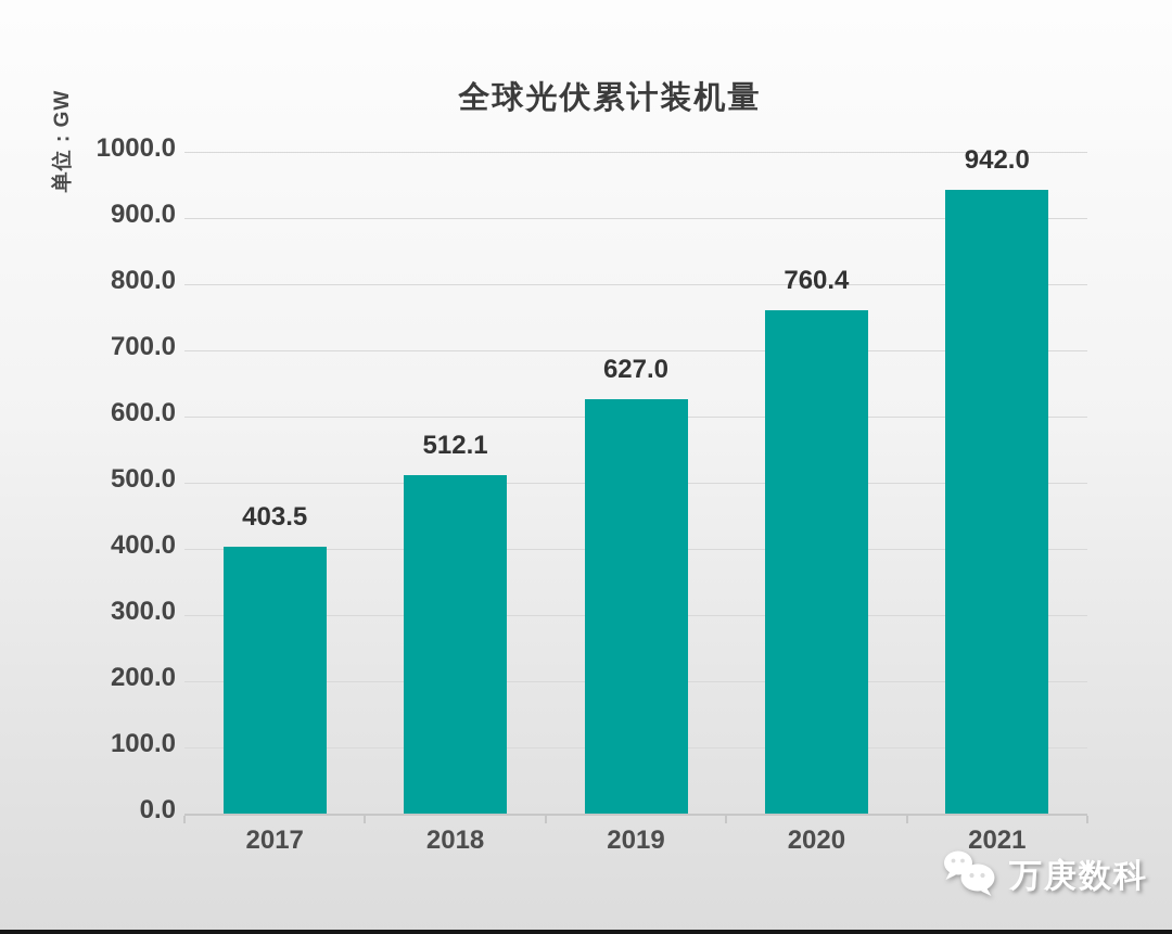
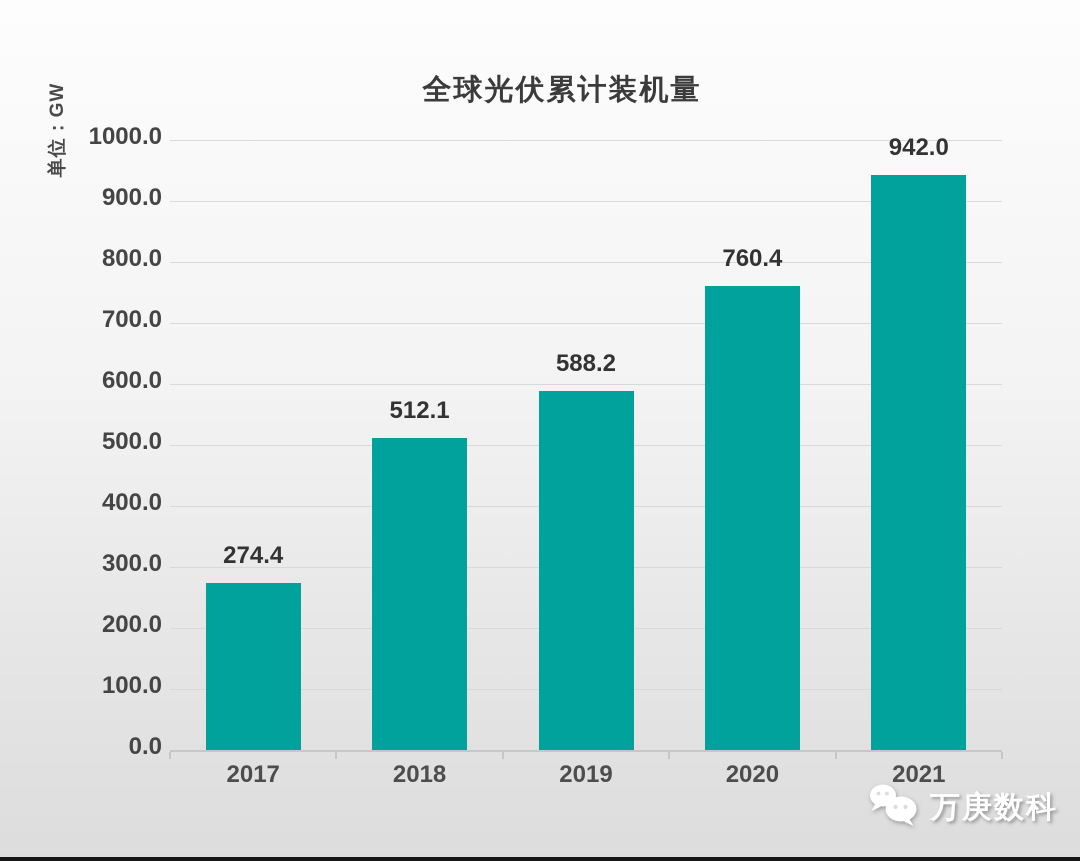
2017: 403.5 -> 274.4
2019: 627.0 -> 588.2
